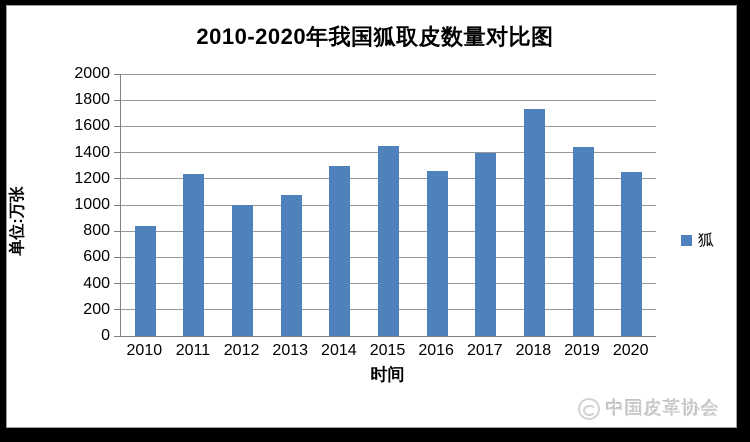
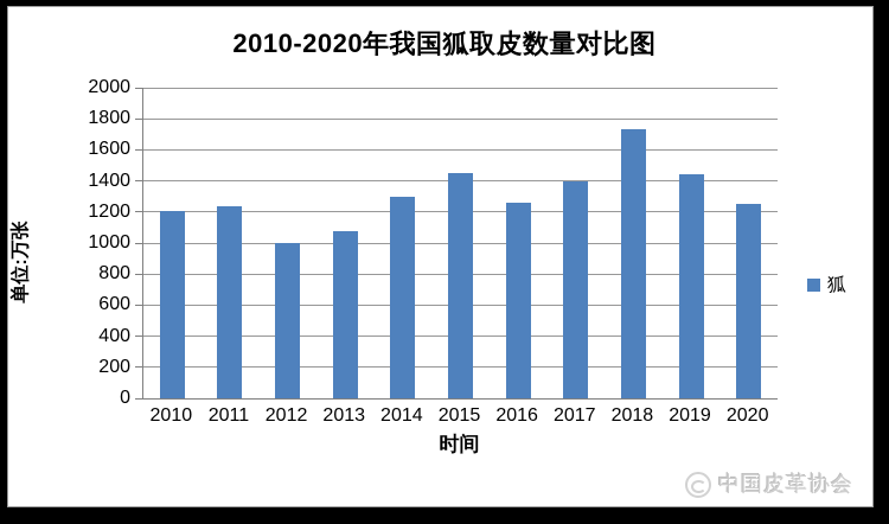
2010: 840 -> 1210
